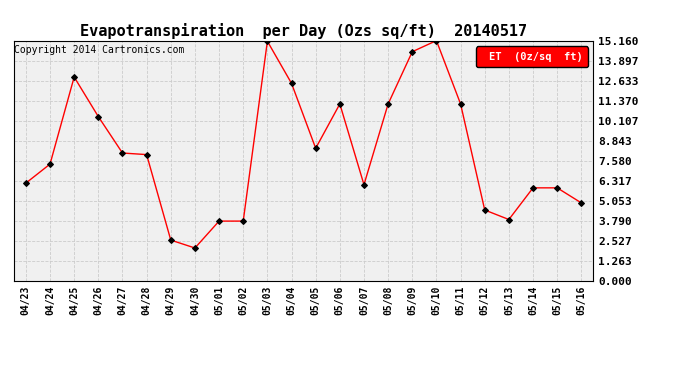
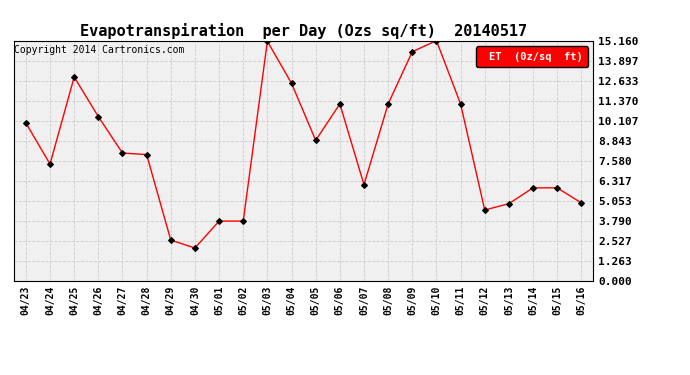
04/23: 6.2 -> 10.0
05/05: 8.4 -> 8.9
05/13: 3.9 -> 4.9
